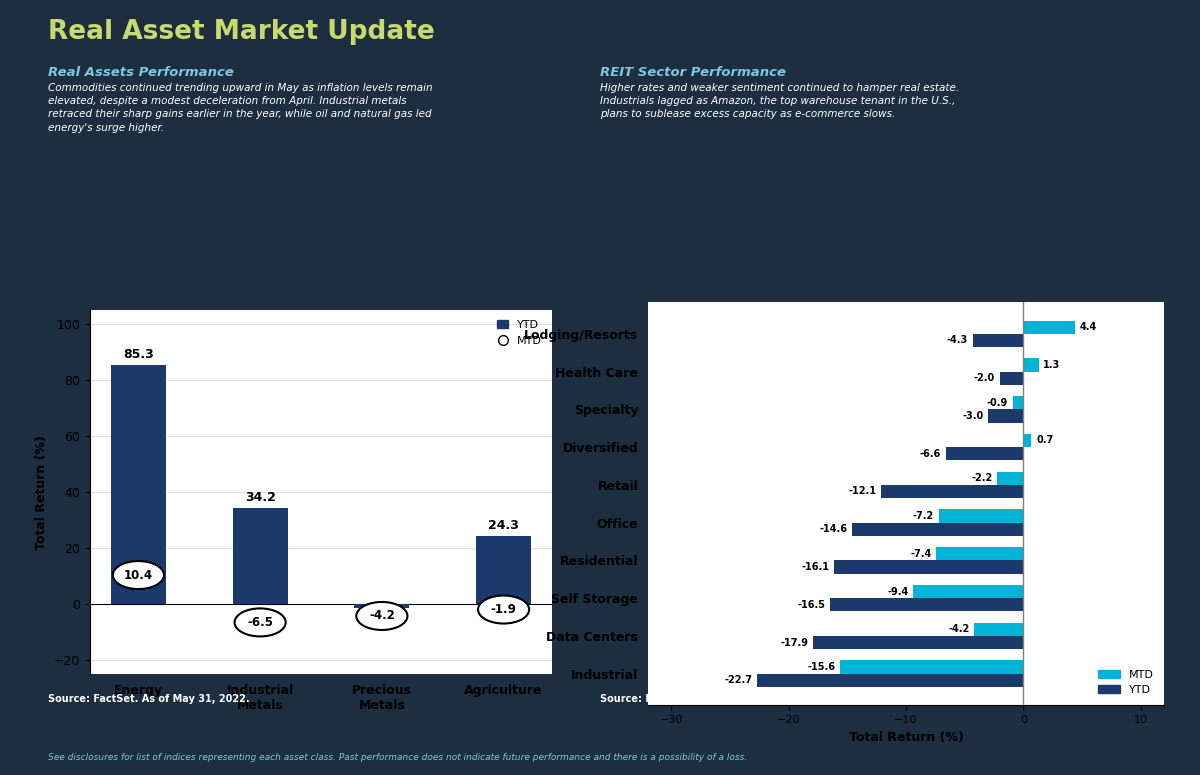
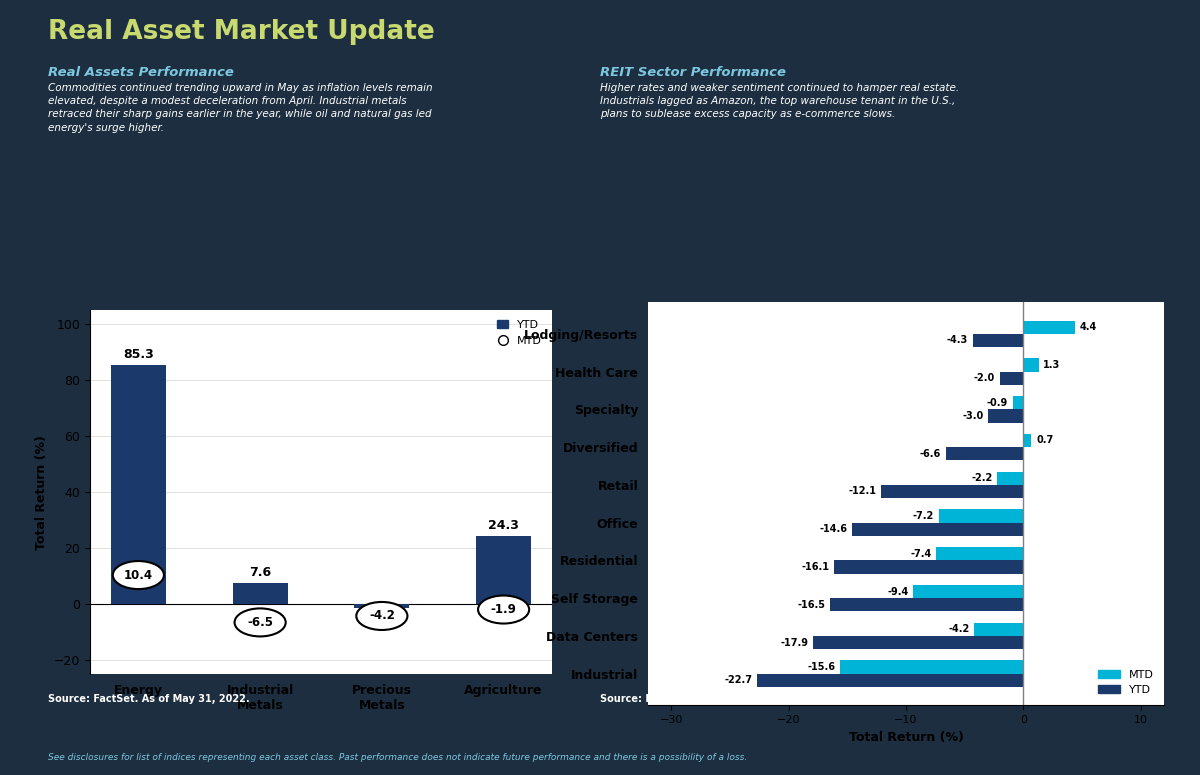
Industrial Metals: 34.2 -> 7.6
